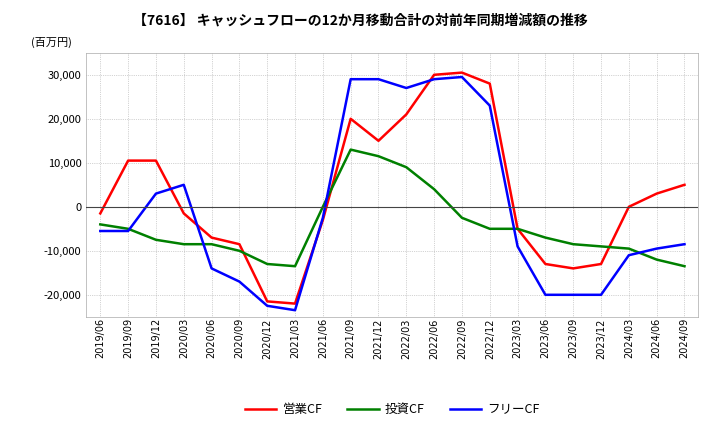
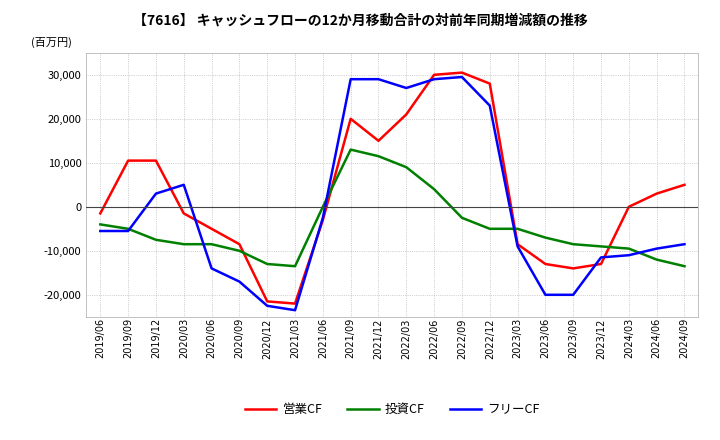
営業CF/2020/06: -7,000 -> -5,000
営業CF/2023/03: -5,000 -> -8,500
フリーCF/2023/12: -20,000 -> -11,500
